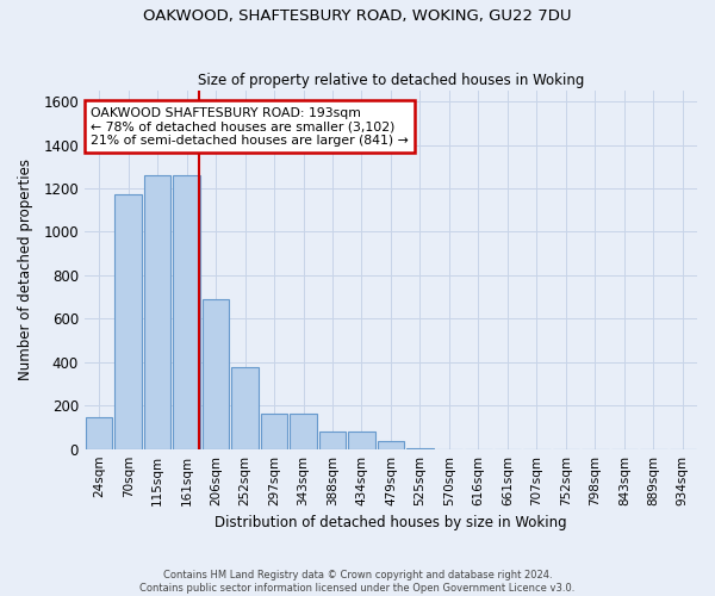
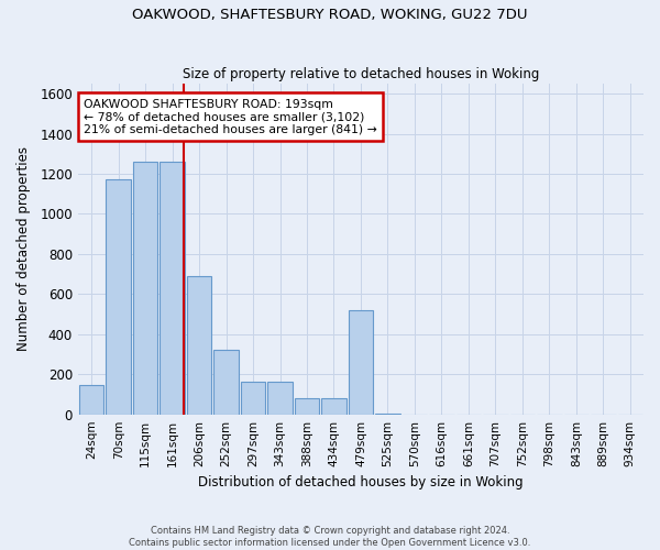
252sqm: 380 -> 320
479sqm: 40 -> 520
